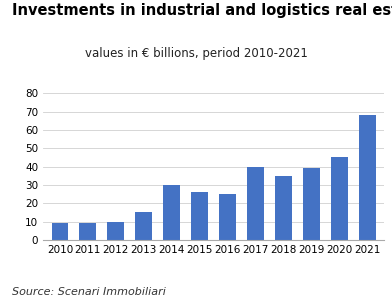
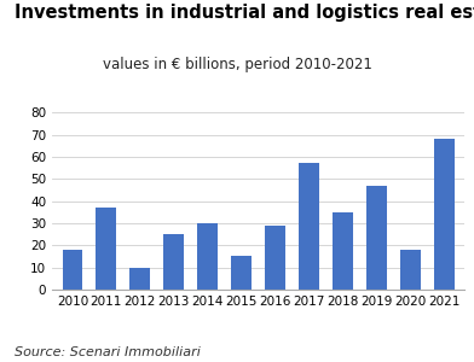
2010: 9 -> 18
2011: 9 -> 37
2013: 15 -> 25
2015: 26 -> 15
2016: 25 -> 29
2017: 40 -> 57
2019: 39 -> 47
2020: 45 -> 18
